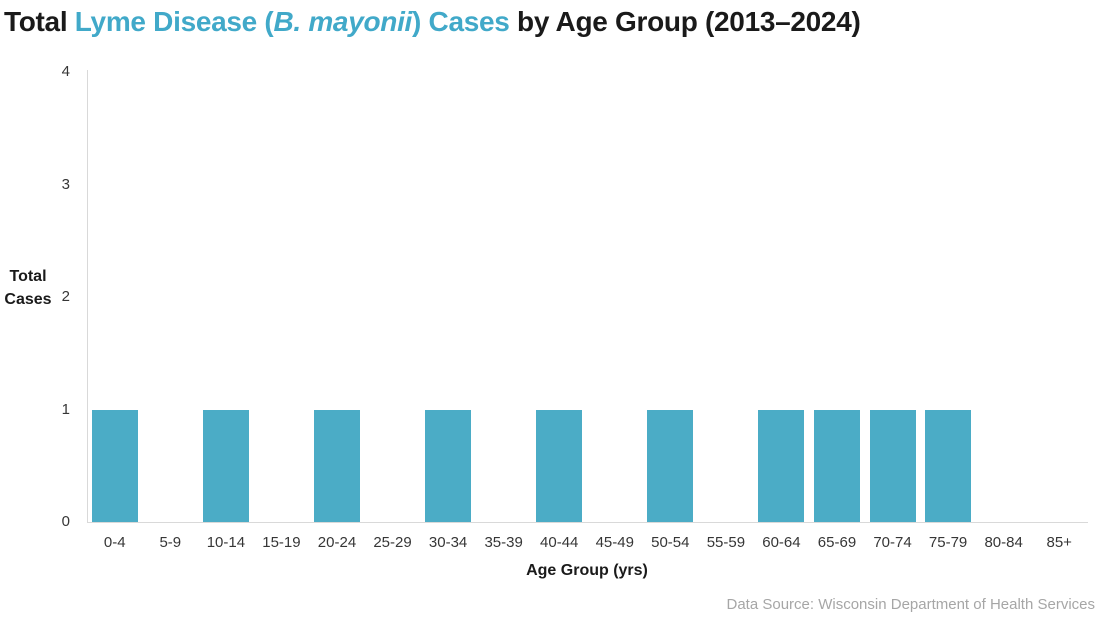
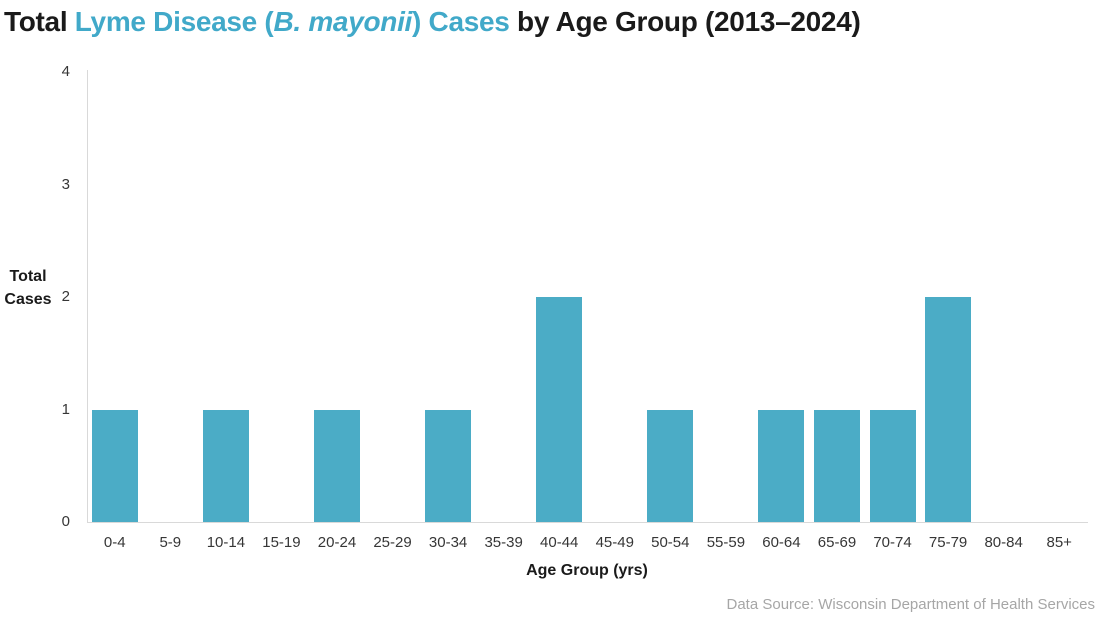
40-44: 1 -> 2
75-79: 1 -> 2
